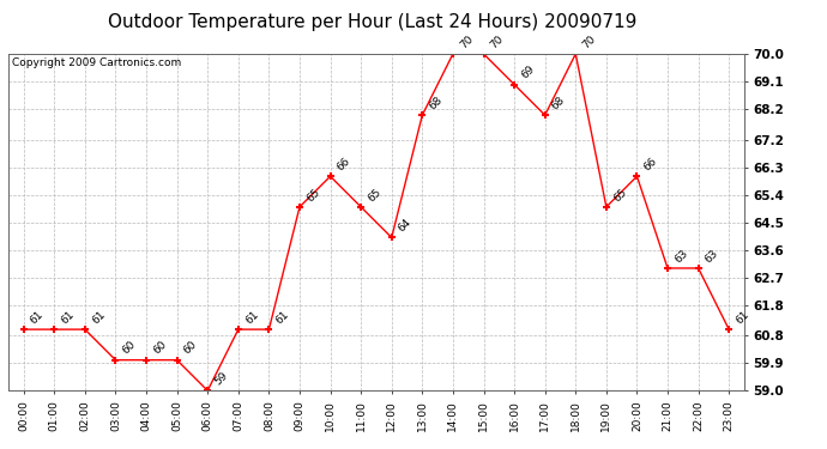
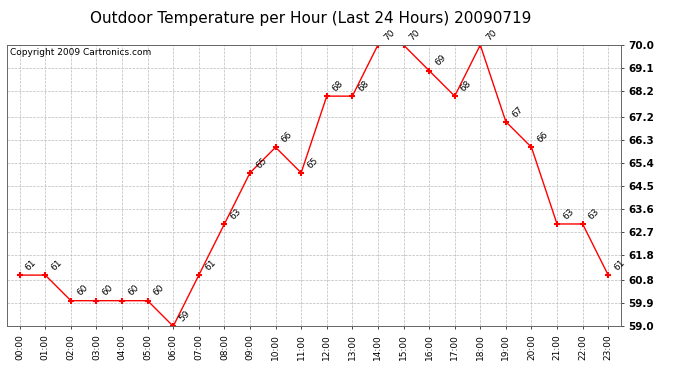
02:00: 61 -> 60
08:00: 61 -> 63
12:00: 64 -> 68
19:00: 65 -> 67
